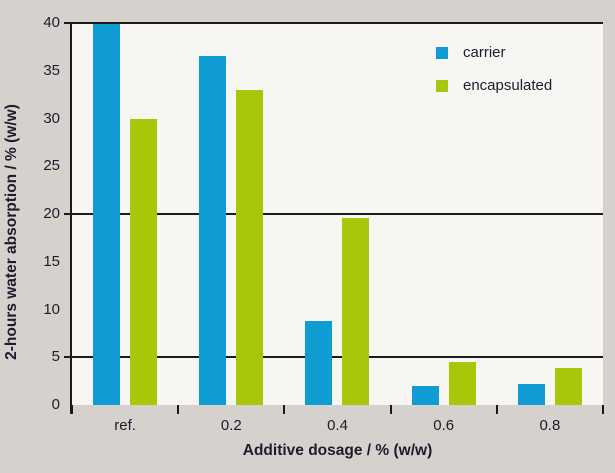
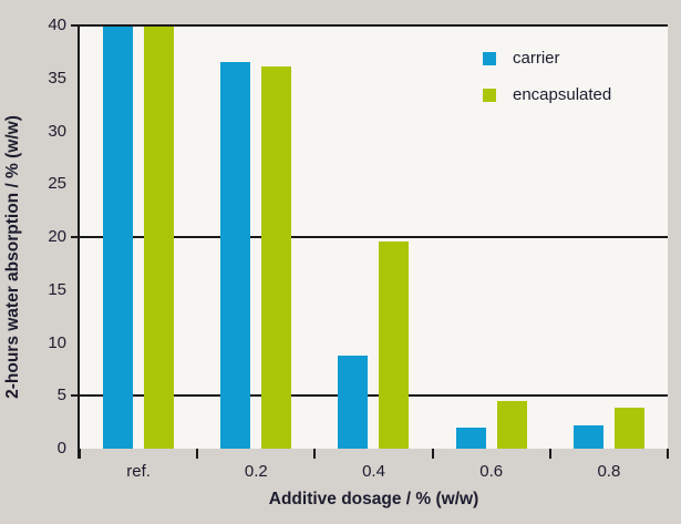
encapsulated/ref.: 30 -> 40
encapsulated/0.2: 33 -> 36
